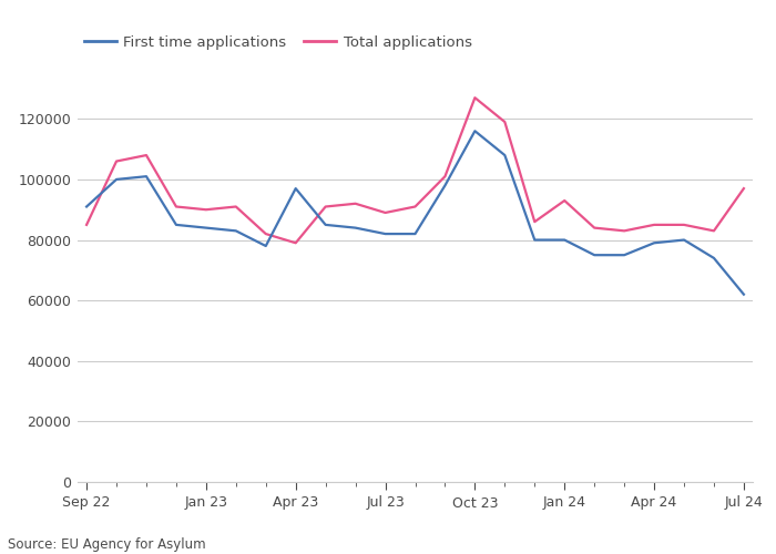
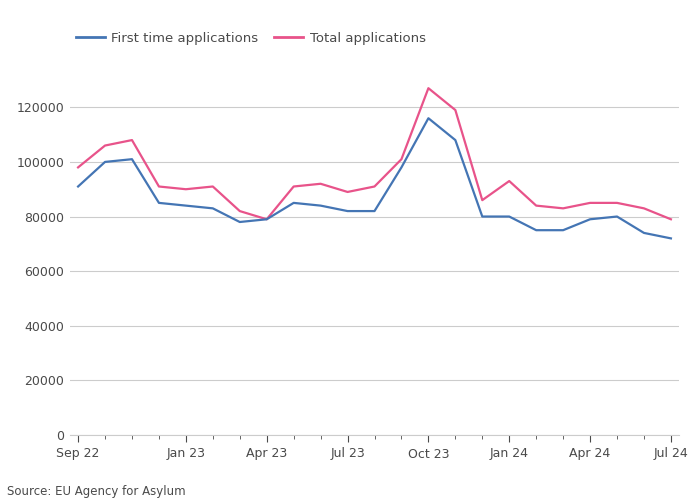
Total applications/Sep 22: 85000 -> 98000
First time applications/Apr 23: 97000 -> 79000
First time applications/Jul 24: 62000 -> 72000
Total applications/Jul 24: 97000 -> 79000
